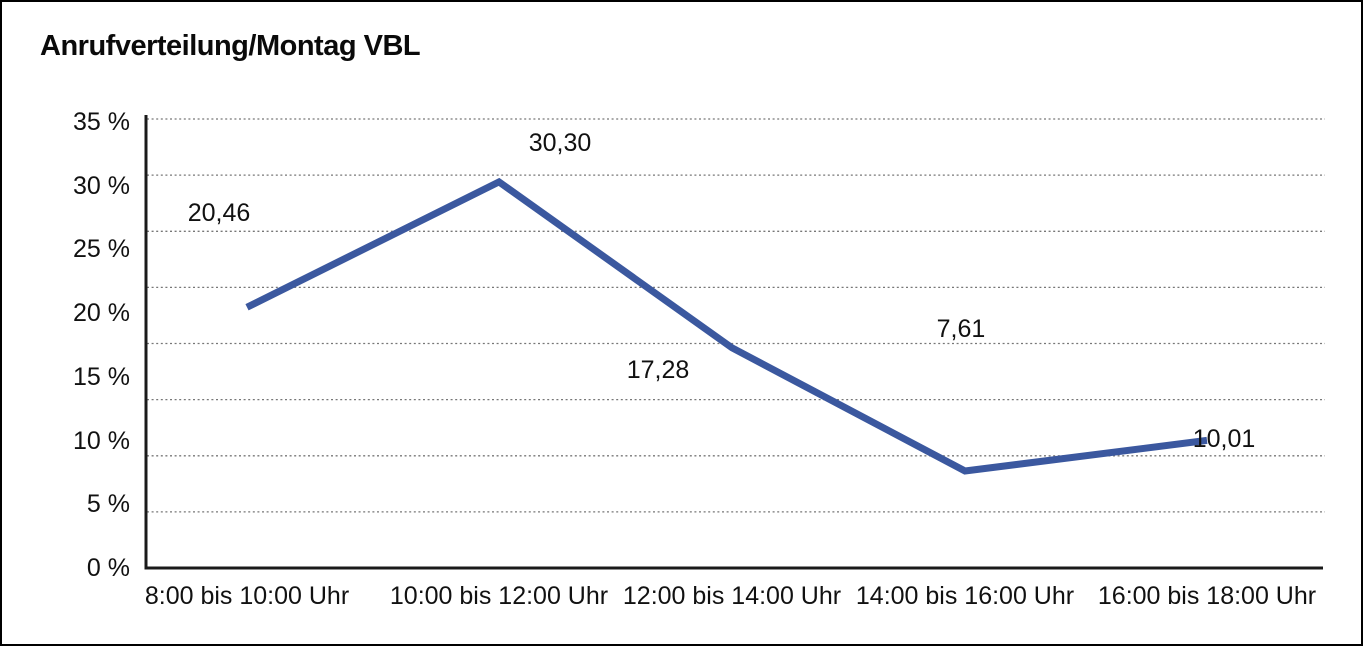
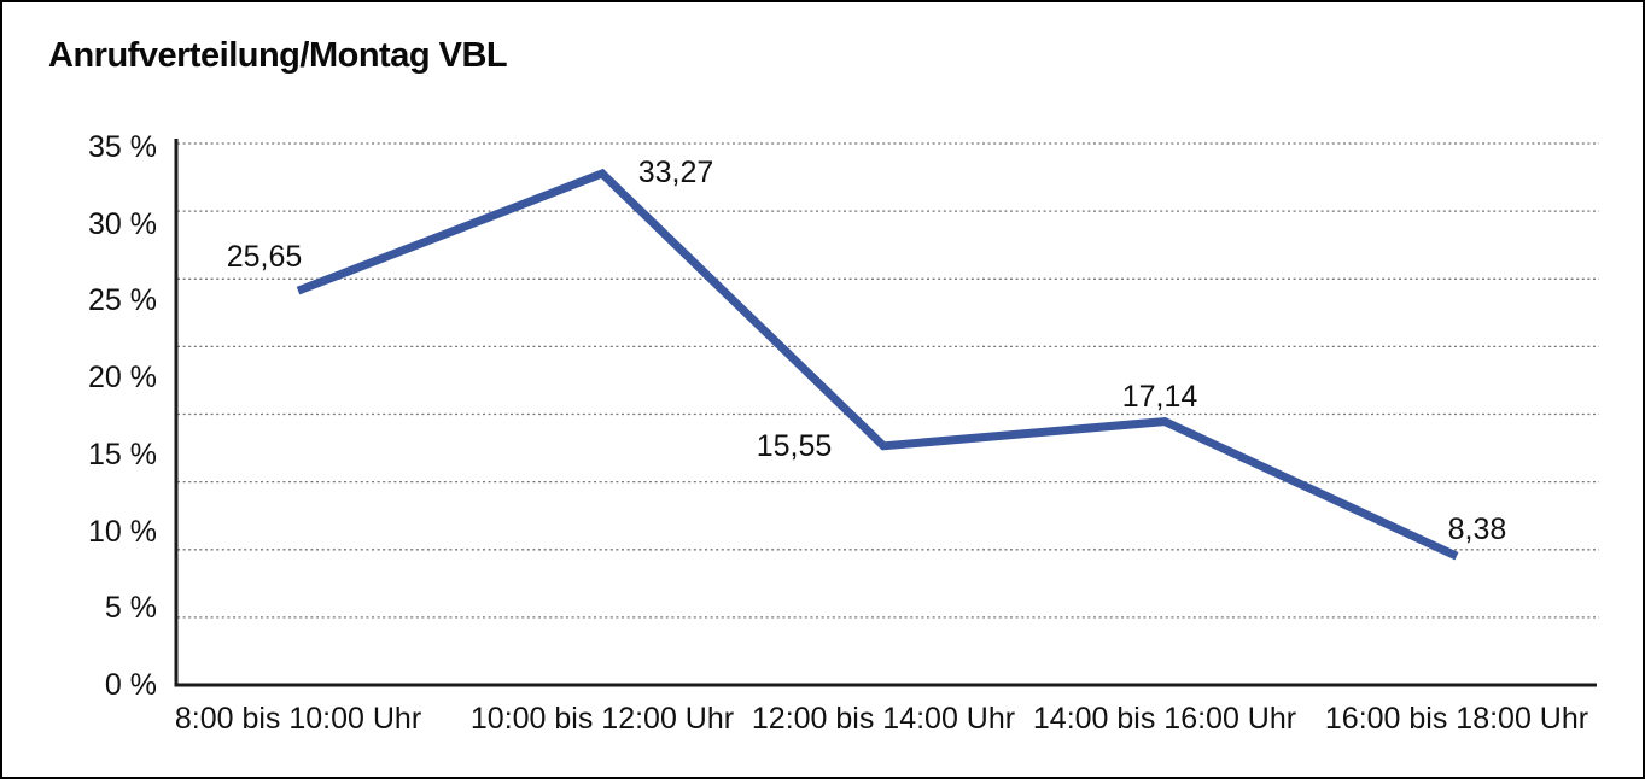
8:00 bis 10:00 Uhr: 20,46 -> 25,65
10:00 bis 12:00 Uhr: 30,30 -> 33,27
12:00 bis 14:00 Uhr: 17,28 -> 15,55
14:00 bis 16:00 Uhr: 7,61 -> 17,14
16:00 bis 18:00 Uhr: 10,01 -> 8,38
